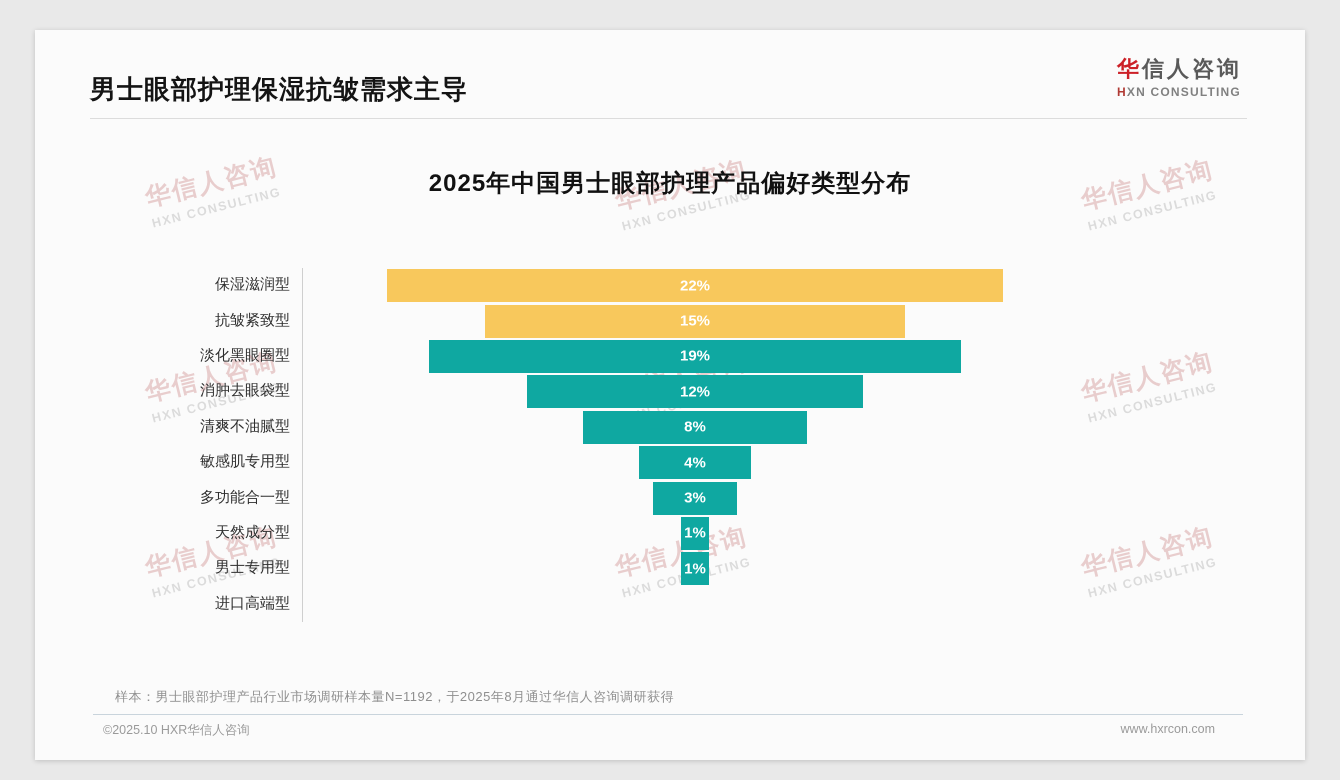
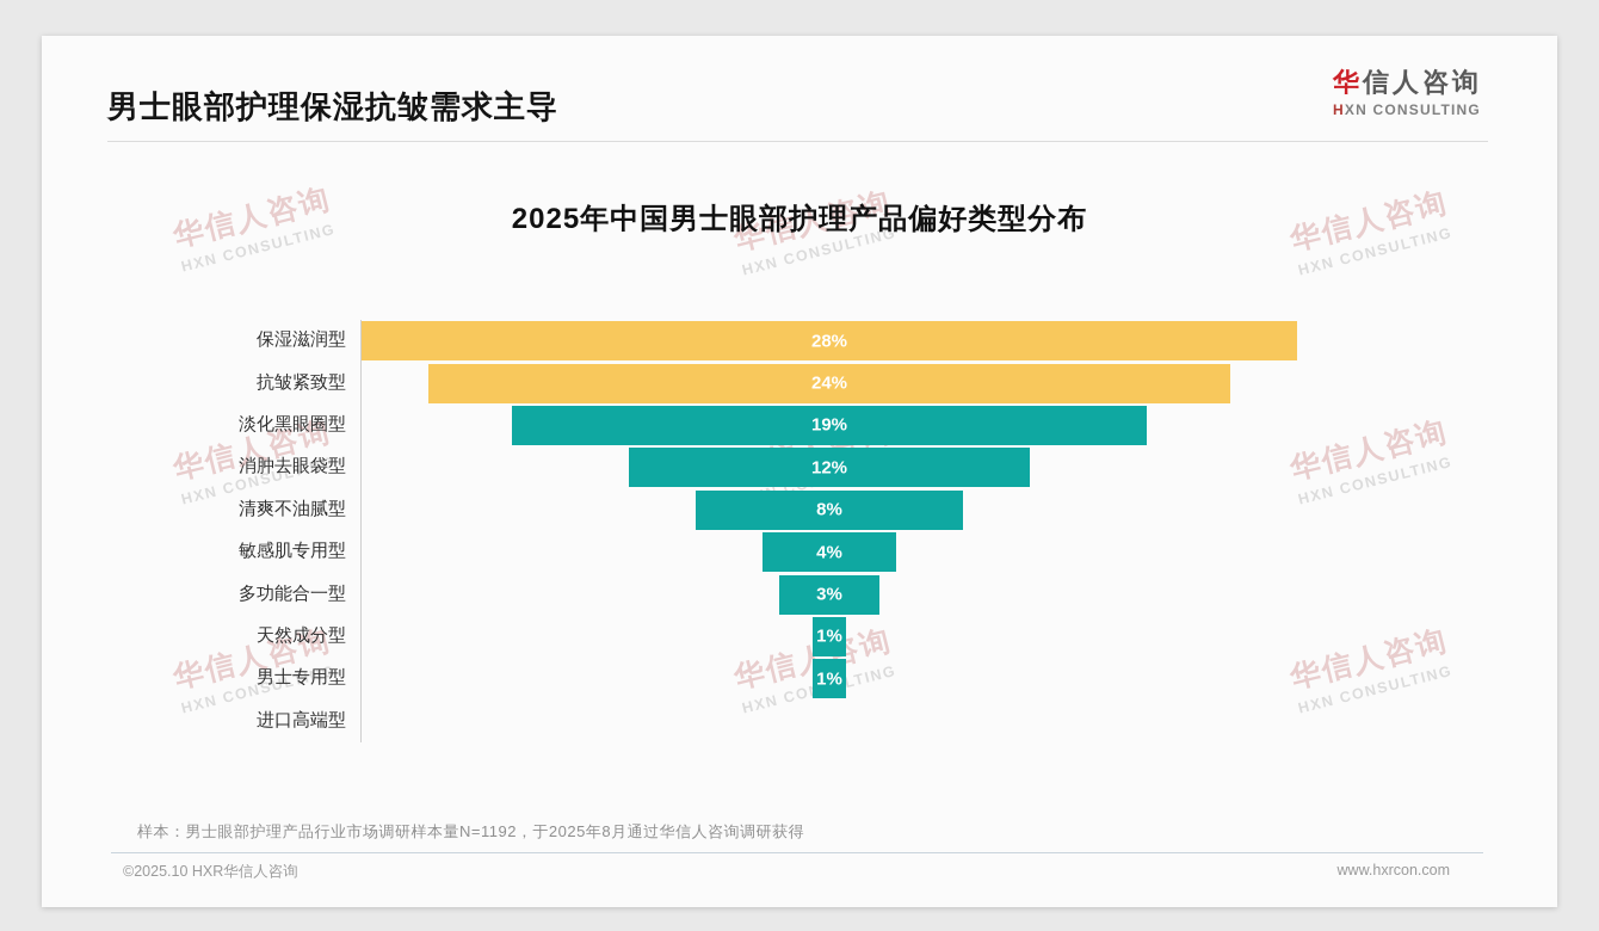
保湿滋润型: 22% -> 28%
抗皱紧致型: 15% -> 24%
